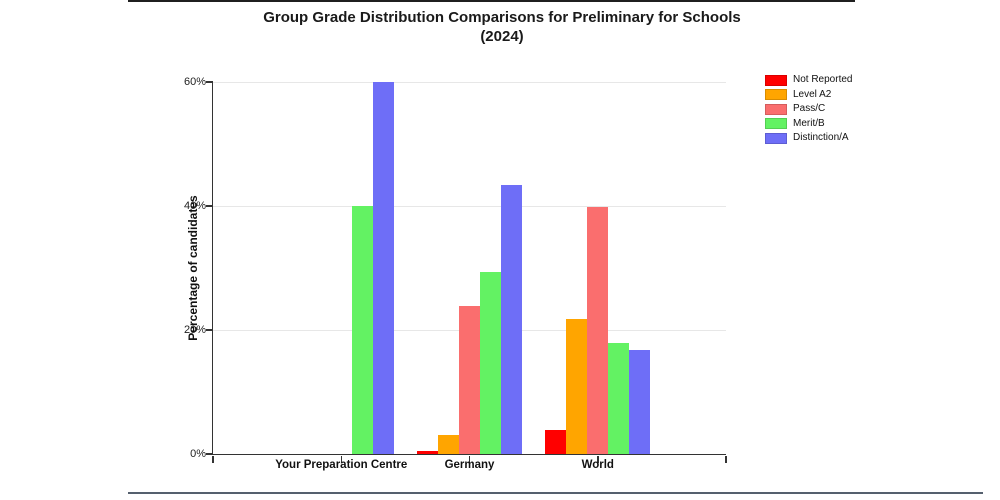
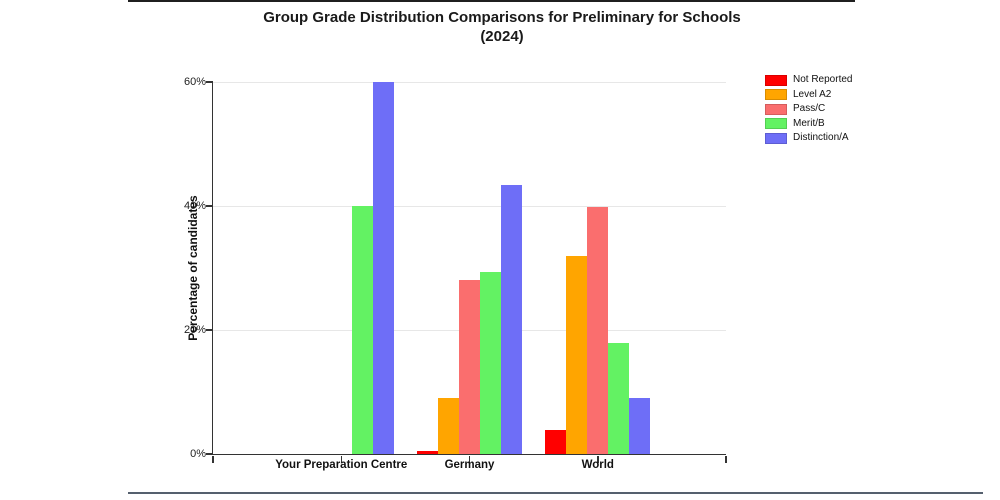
Level A2/Germany: 3% -> 9%
Pass/C/Germany: 24% -> 28%
Level A2/World: 22% -> 32%
Distinction/A/World: 17% -> 9%
